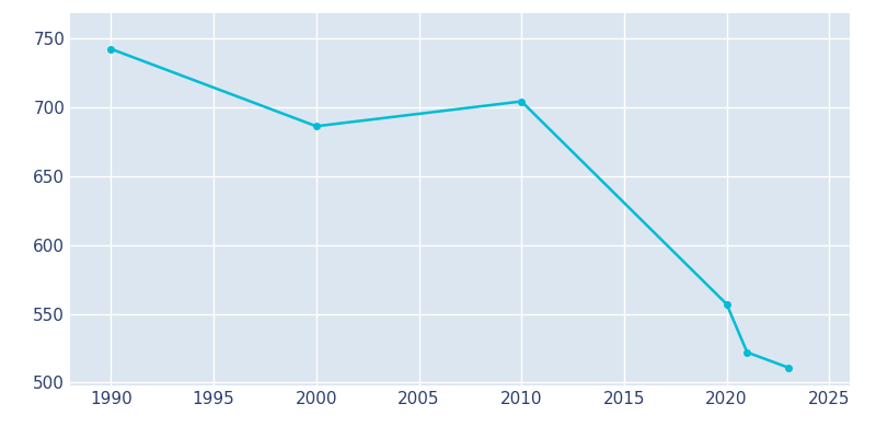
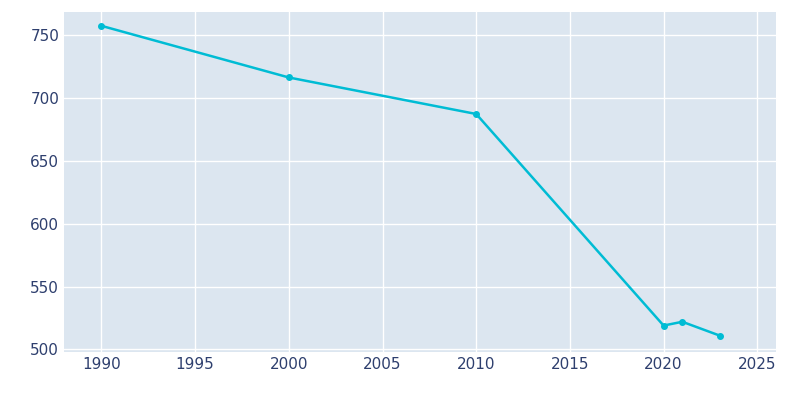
1990: 742 -> 757
2000: 686 -> 716
2010: 704 -> 687
2020: 557 -> 519
